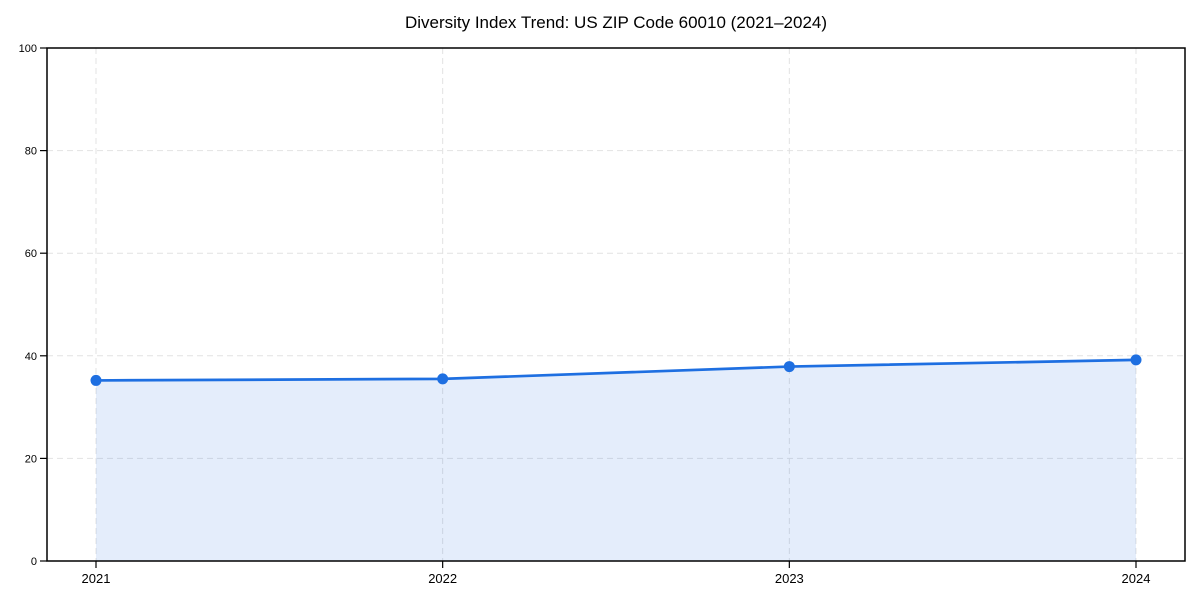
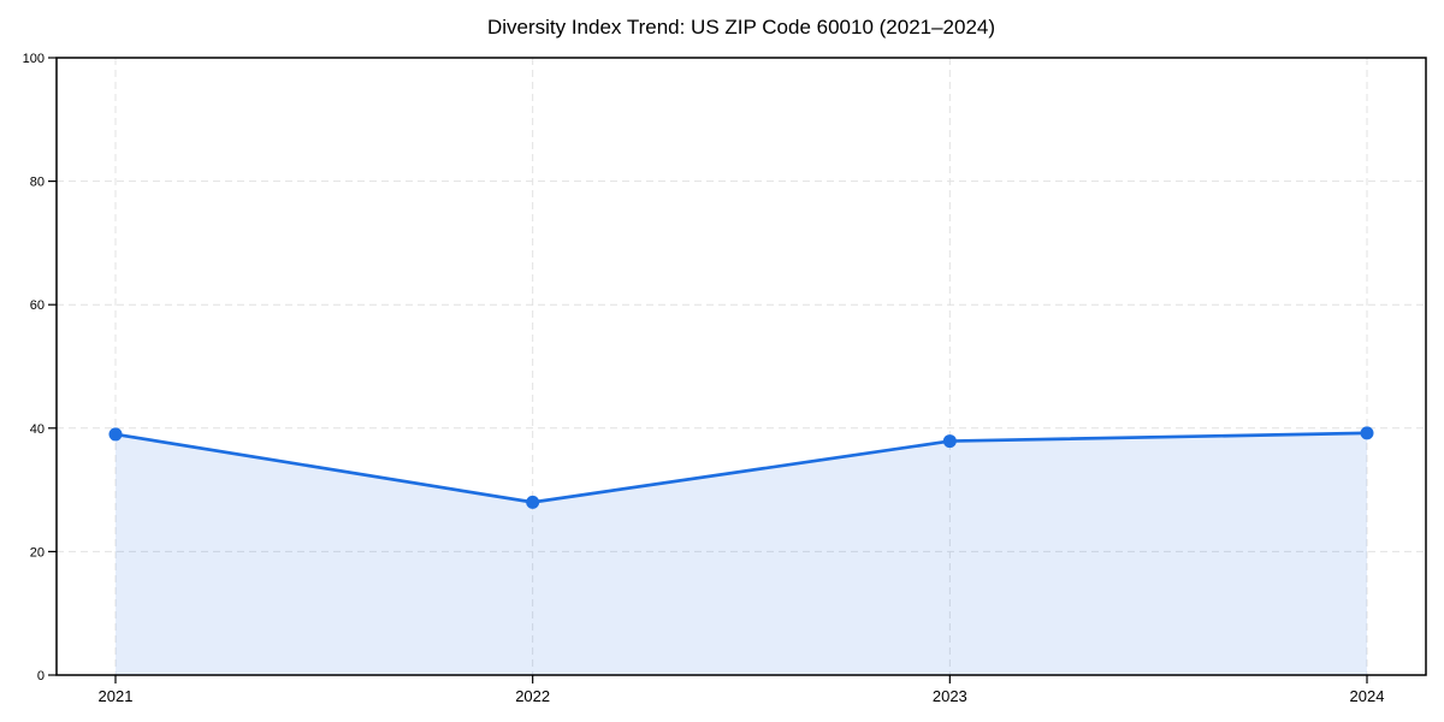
2021: 35 -> 39
2022: 36 -> 28
